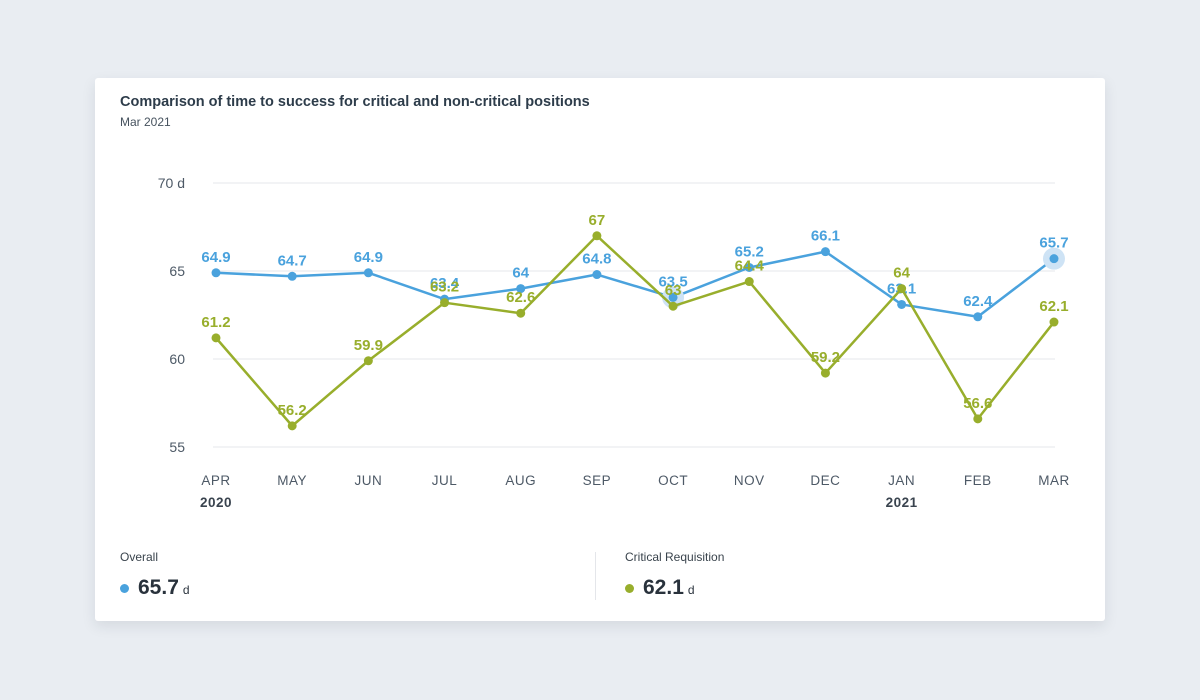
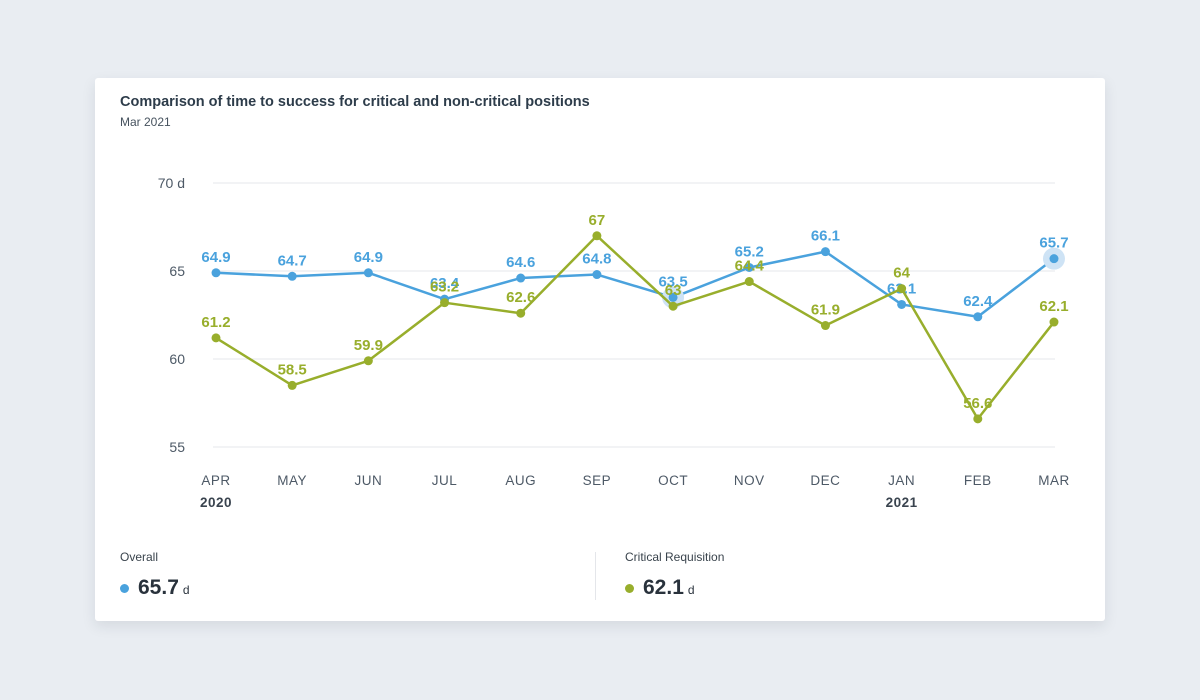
Critical Requisition/MAY: 56.2 -> 58.5
Overall/AUG: 64 -> 64.6
Critical Requisition/DEC: 59.2 -> 61.9
